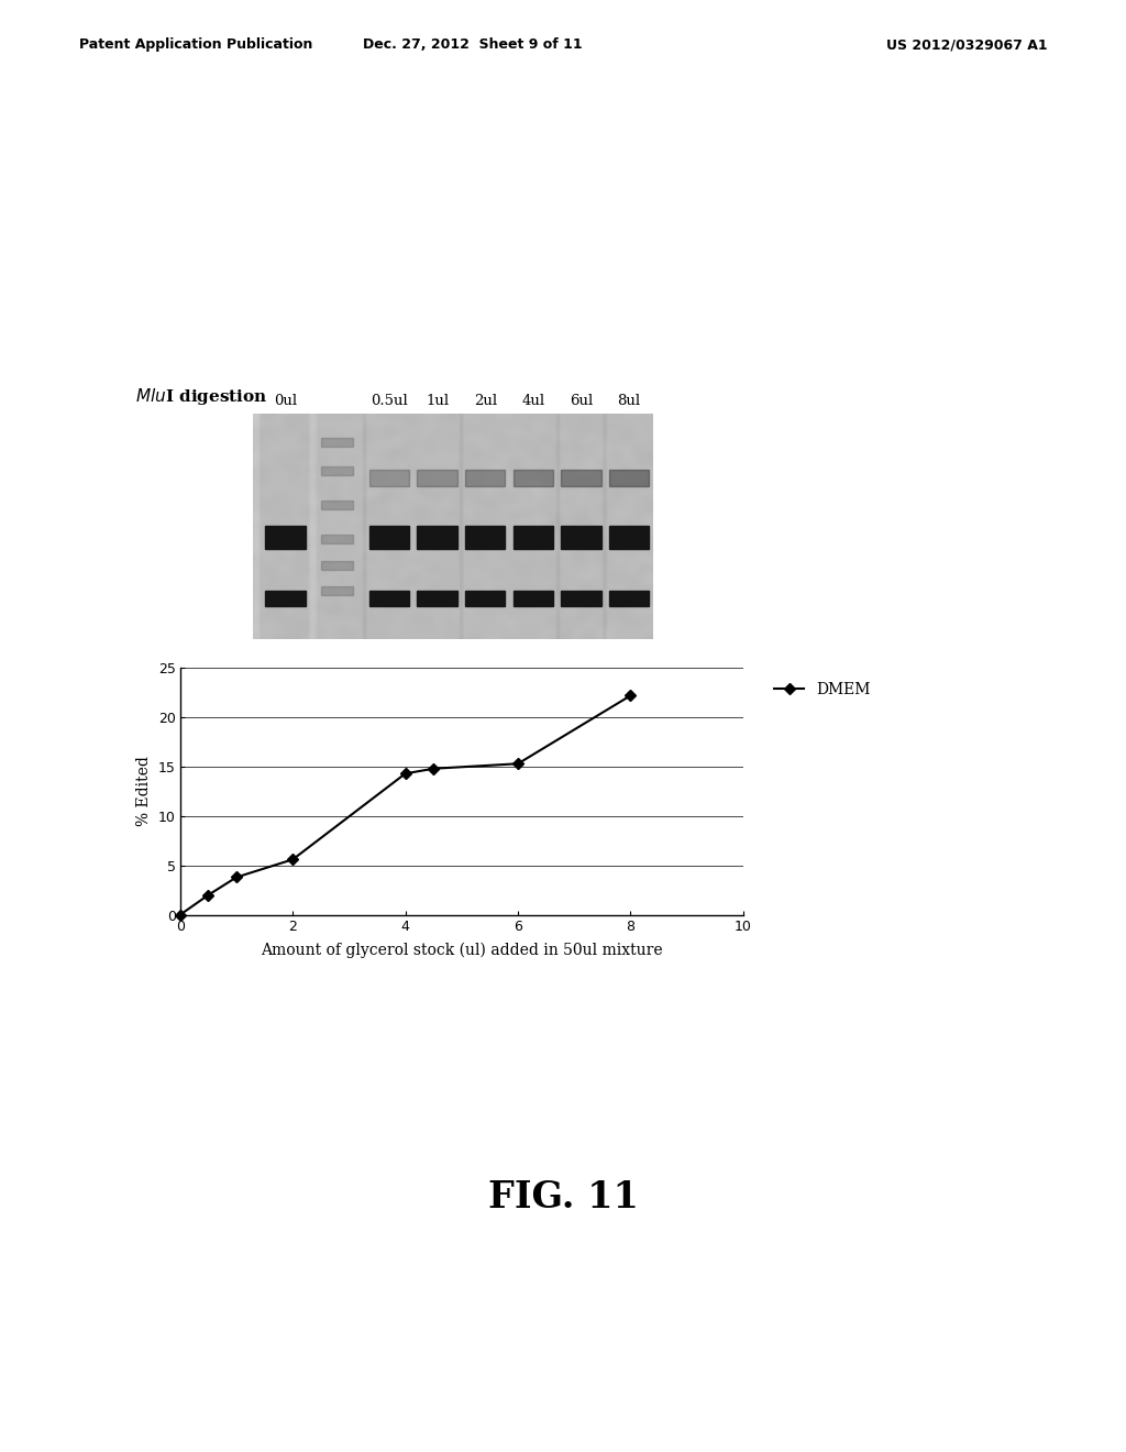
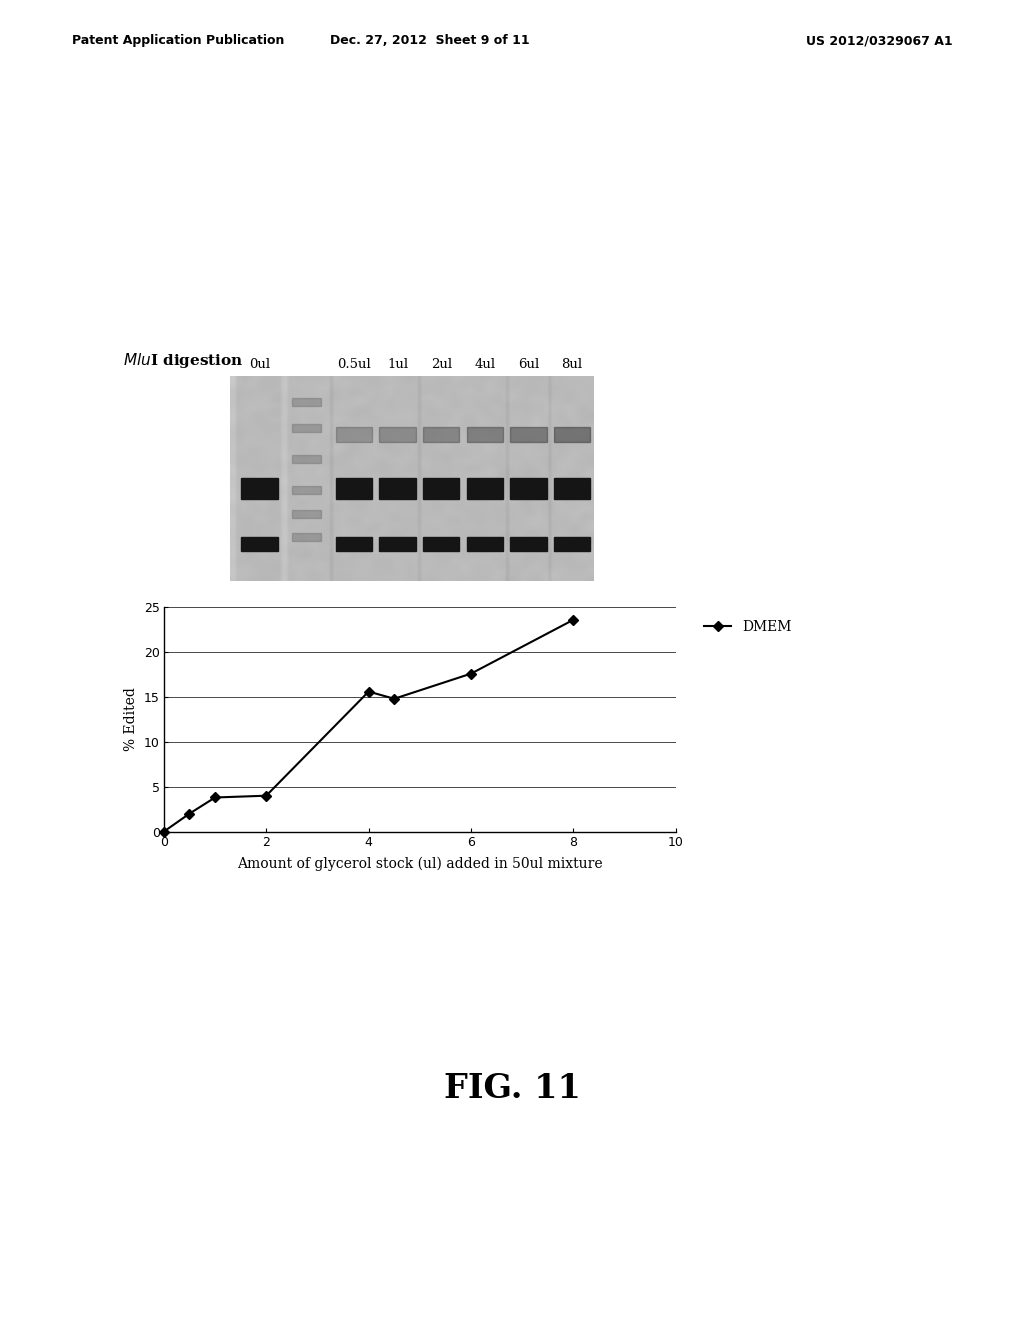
2: 5.6 -> 4.0
4: 14.3 -> 15.6
6: 15.3 -> 17.6
8: 22.2 -> 23.6
